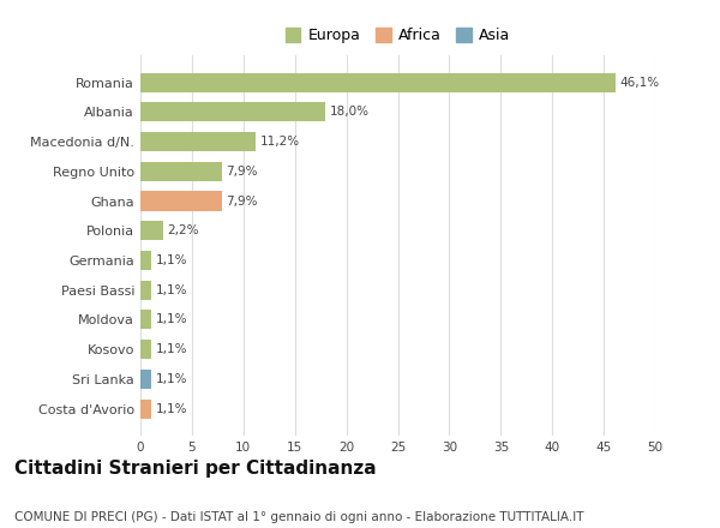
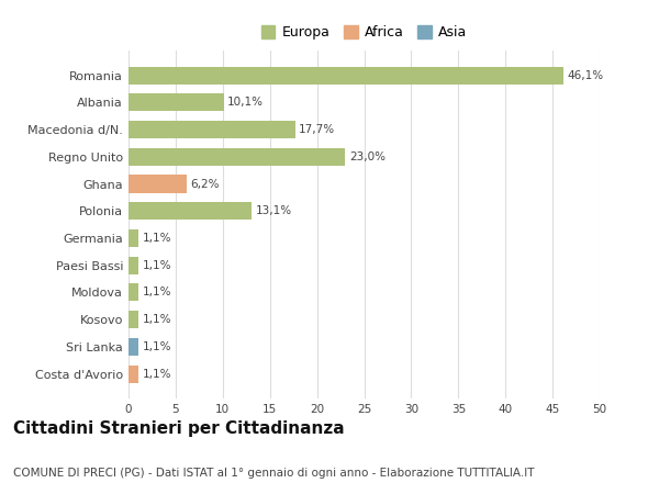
Albania: 18,0% -> 10,1%
Macedonia d/N.: 11,2% -> 17,7%
Regno Unito: 7,9% -> 23,0%
Ghana: 7,9% -> 6,2%
Polonia: 2,2% -> 13,1%
